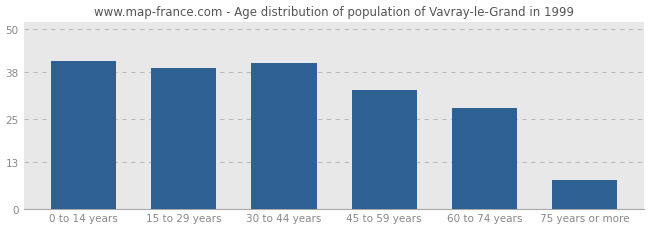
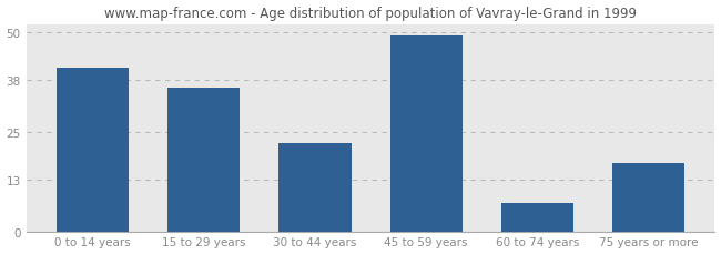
15 to 29 years: 39.0 -> 36.0
30 to 44 years: 40.5 -> 22.0
45 to 59 years: 33.0 -> 49.0
60 to 74 years: 28.0 -> 7.0
75 years or more: 8.0 -> 17.0
